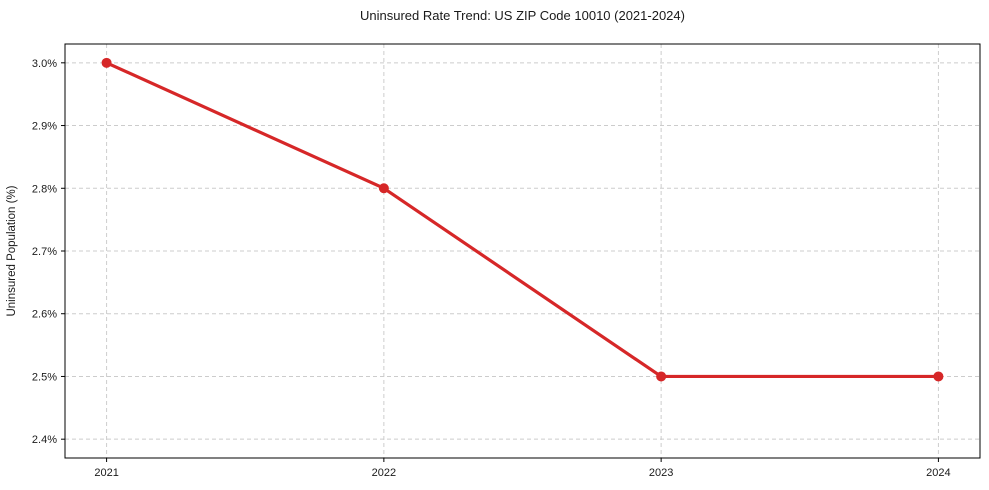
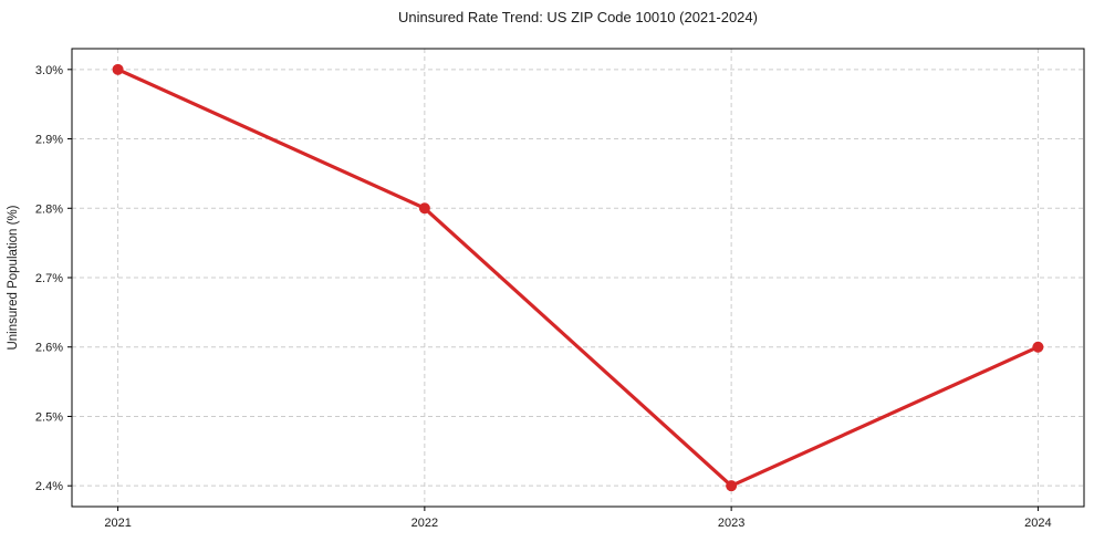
2023: 2.5% -> 2.4%
2024: 2.5% -> 2.6%
